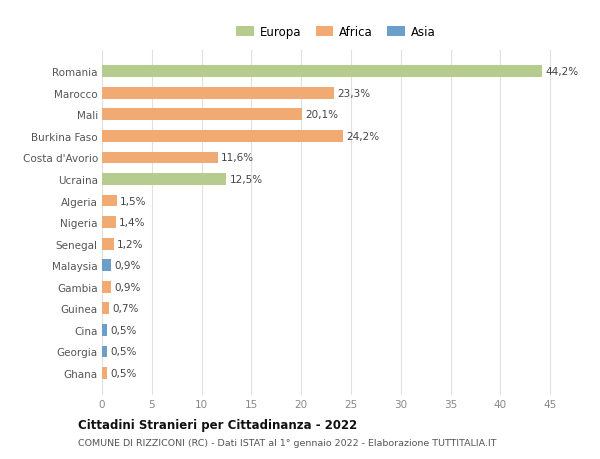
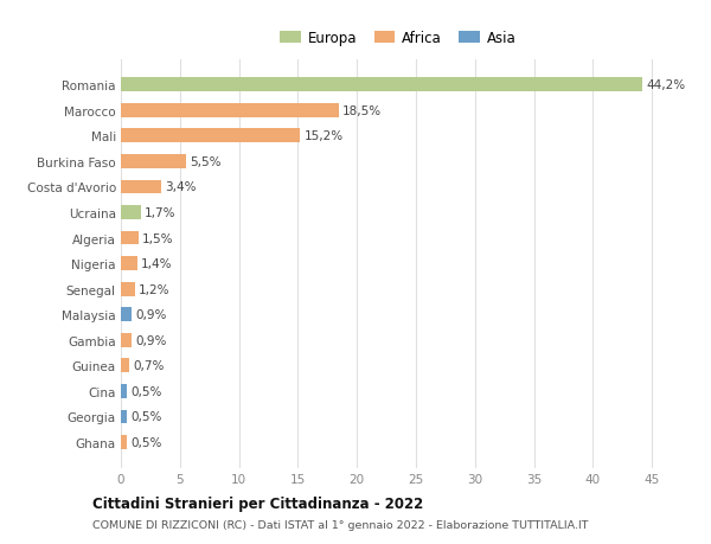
Marocco: 23,3% -> 18,5%
Mali: 20,1% -> 15,2%
Burkina Faso: 24,2% -> 5,5%
Costa d'Avorio: 11,6% -> 3,4%
Ucraina: 12,5% -> 1,7%
